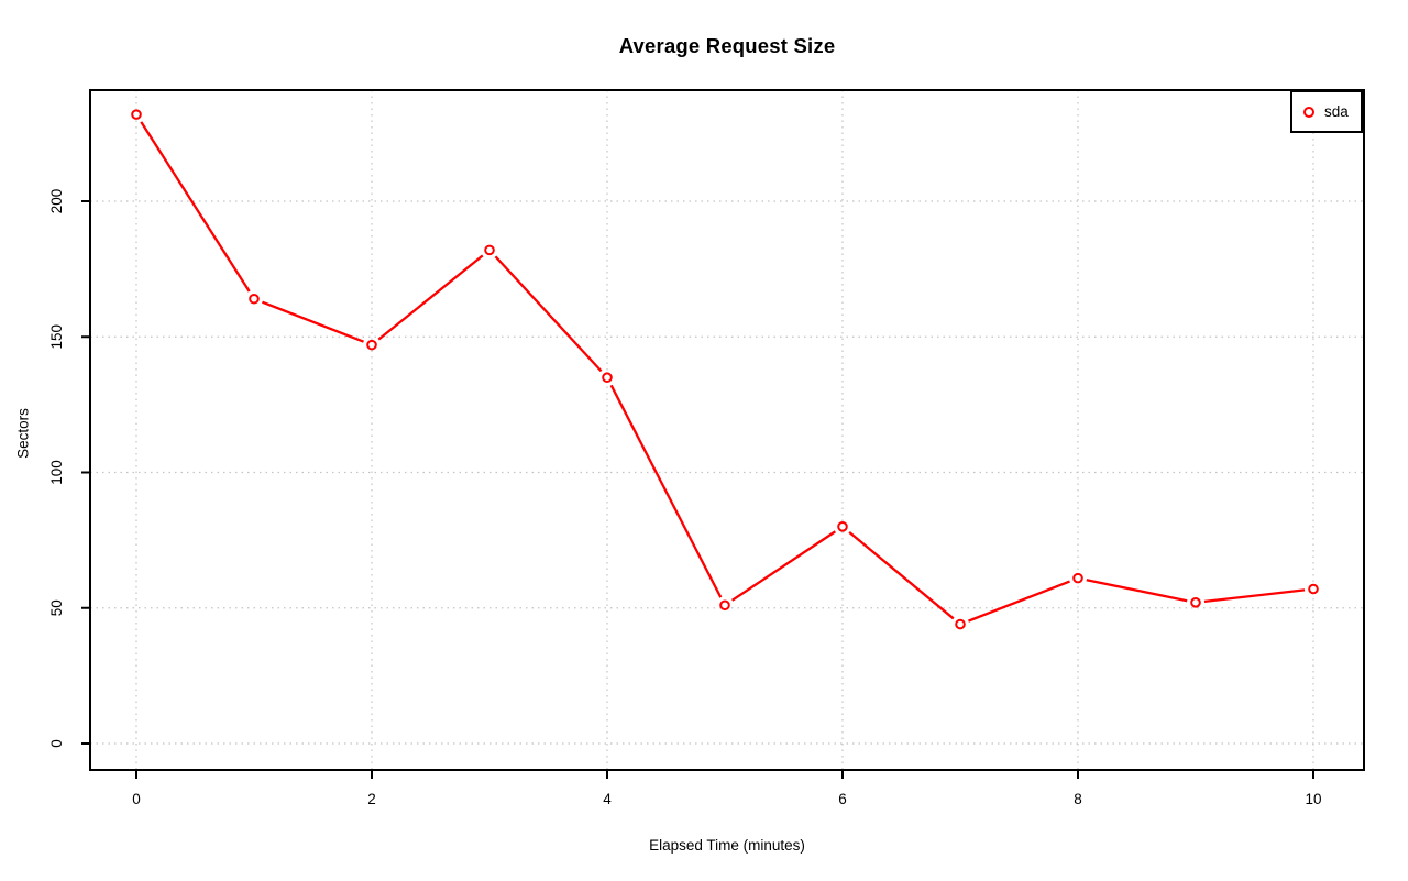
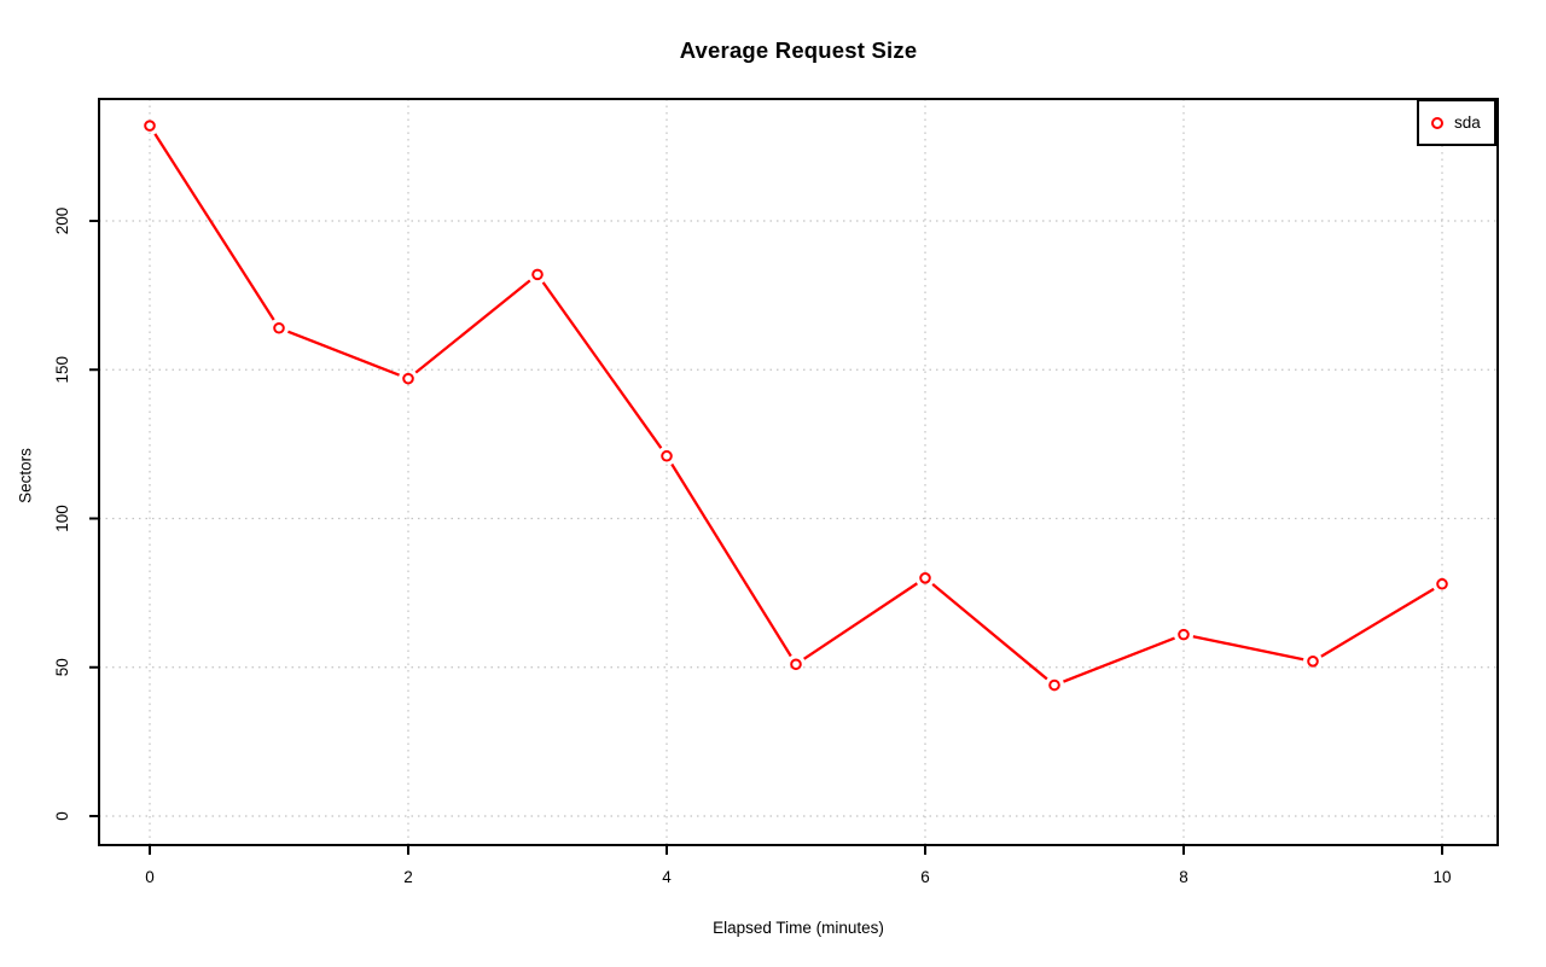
4: 135 -> 121
10: 57 -> 78
